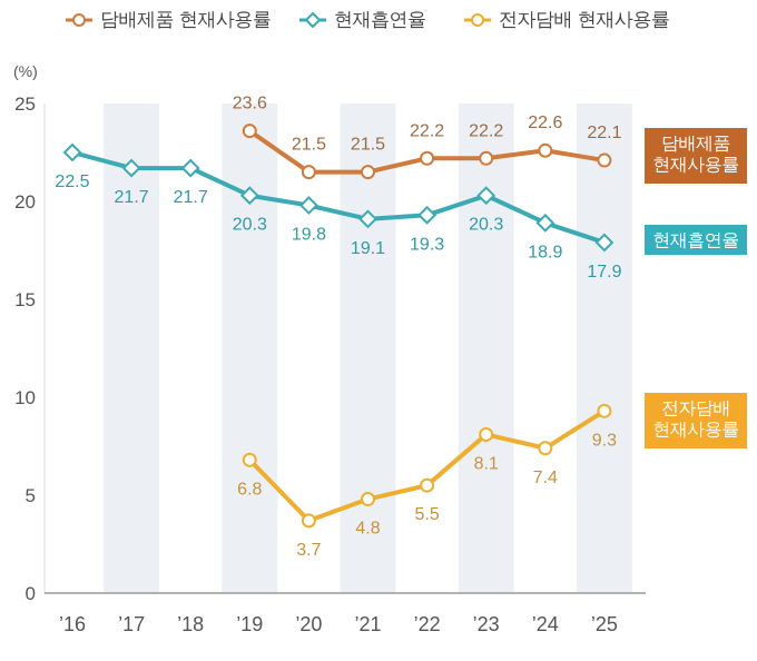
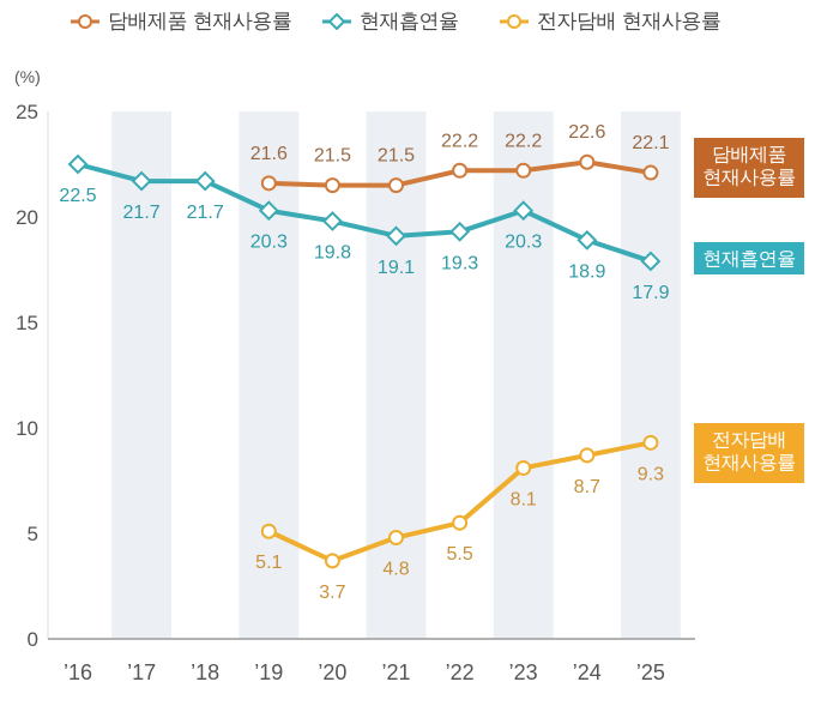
담배제품 현재사용률/’19: 23.6 -> 21.6
전자담배 현재사용률/’19: 6.8 -> 5.1
전자담배 현재사용률/’24: 7.4 -> 8.7
